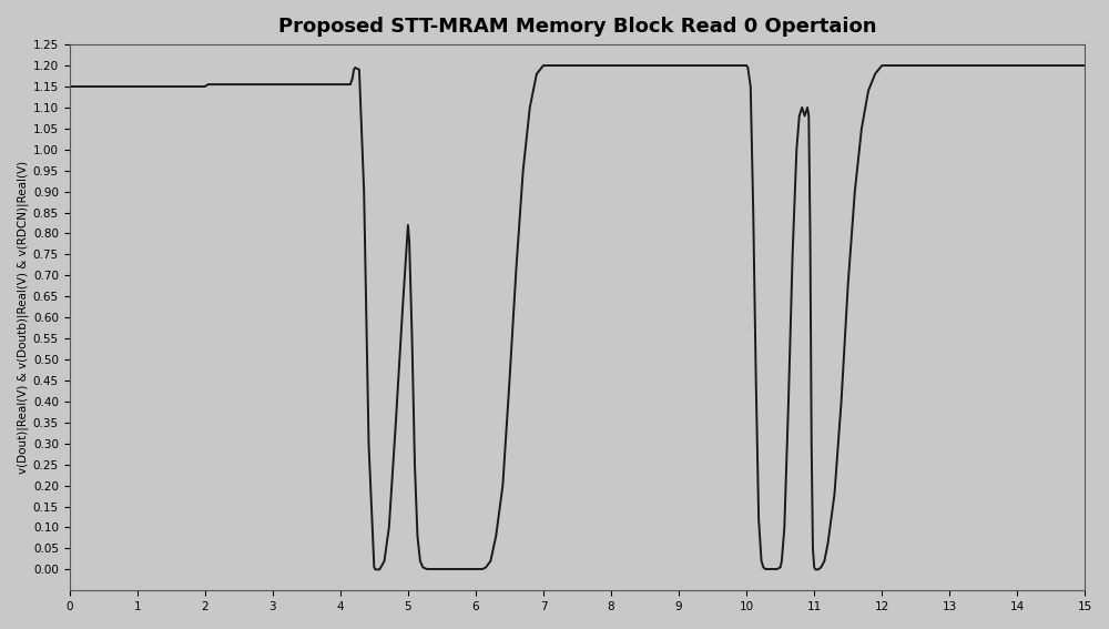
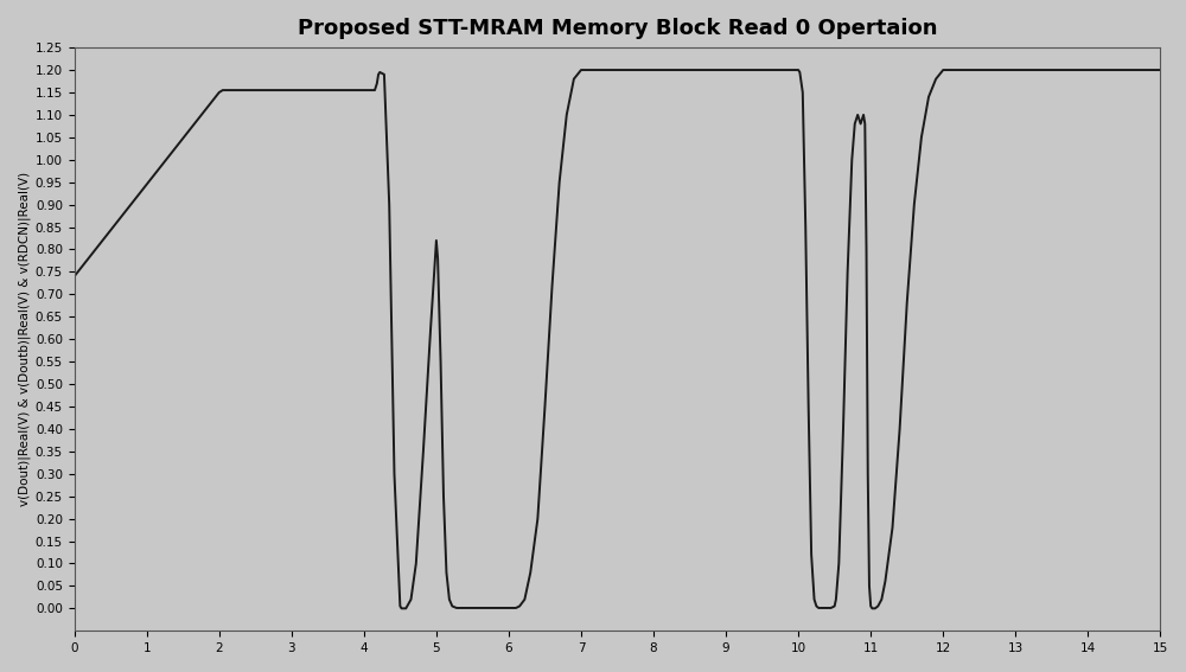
0: 1.150 -> 0.740
